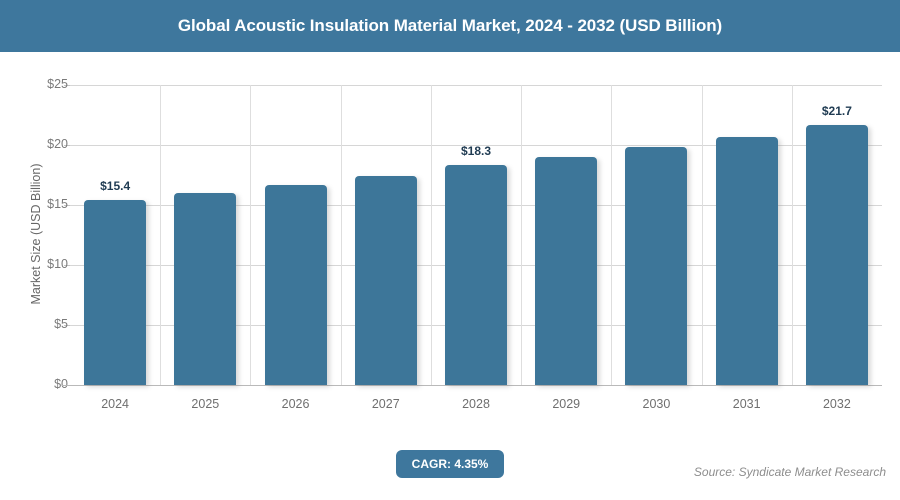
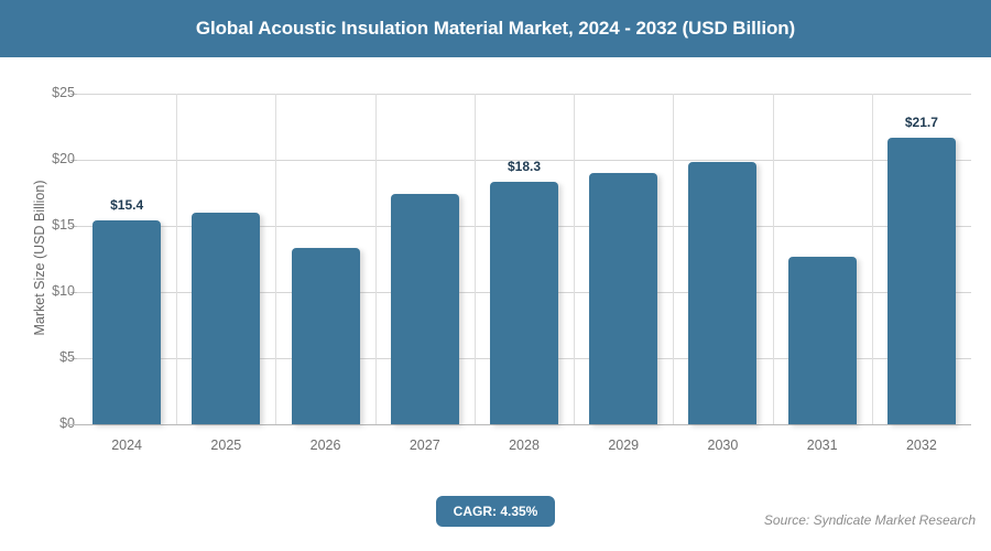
2026: $16.7 -> $13.3
2031: $20.7 -> $12.7
